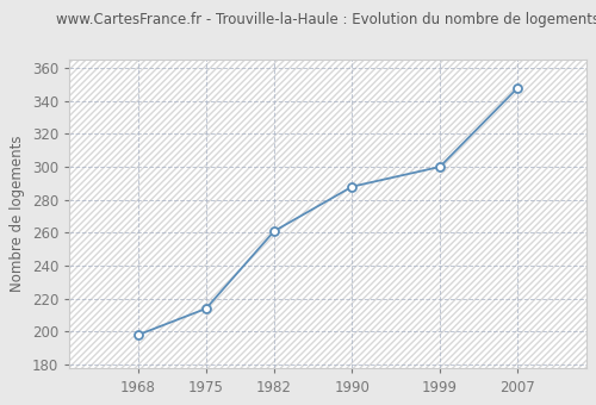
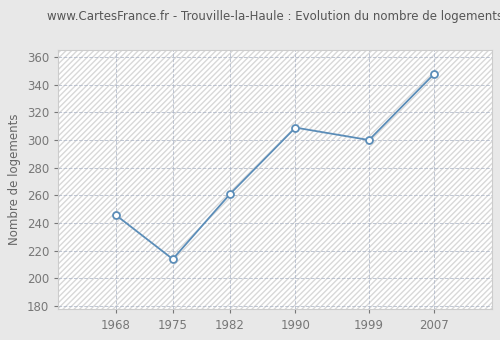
1968: 198 -> 246
1990: 288 -> 309
